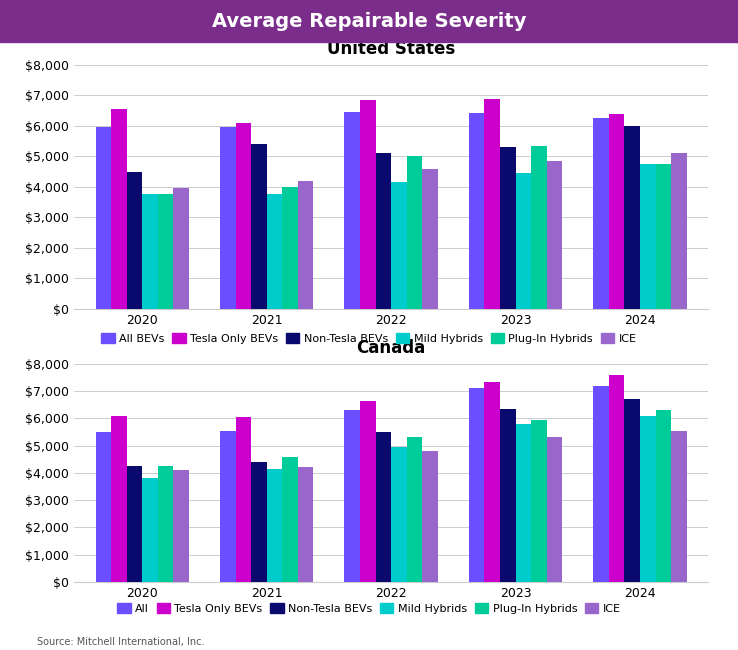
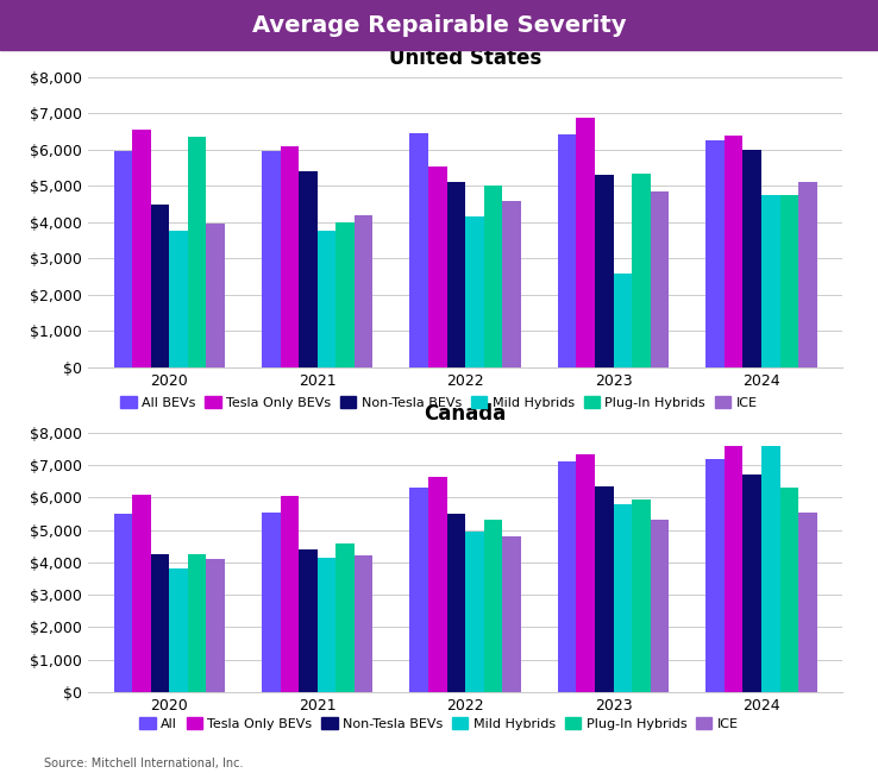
United States/Plug-In Hybrids/2020: $3,750 -> $6,350
United States/Tesla Only BEVs/2022: $6,850 -> $5,550
United States/Mild Hybrids/2023: $4,450 -> $2,600
Canada/Mild Hybrids/2024: $6,100 -> $7,600
